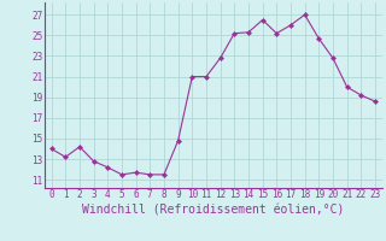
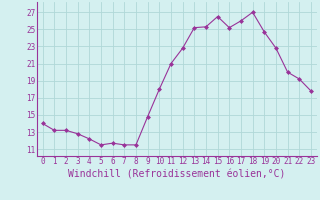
2: 14.2 -> 13.2
10: 21.0 -> 18.0
23: 18.6 -> 17.8
